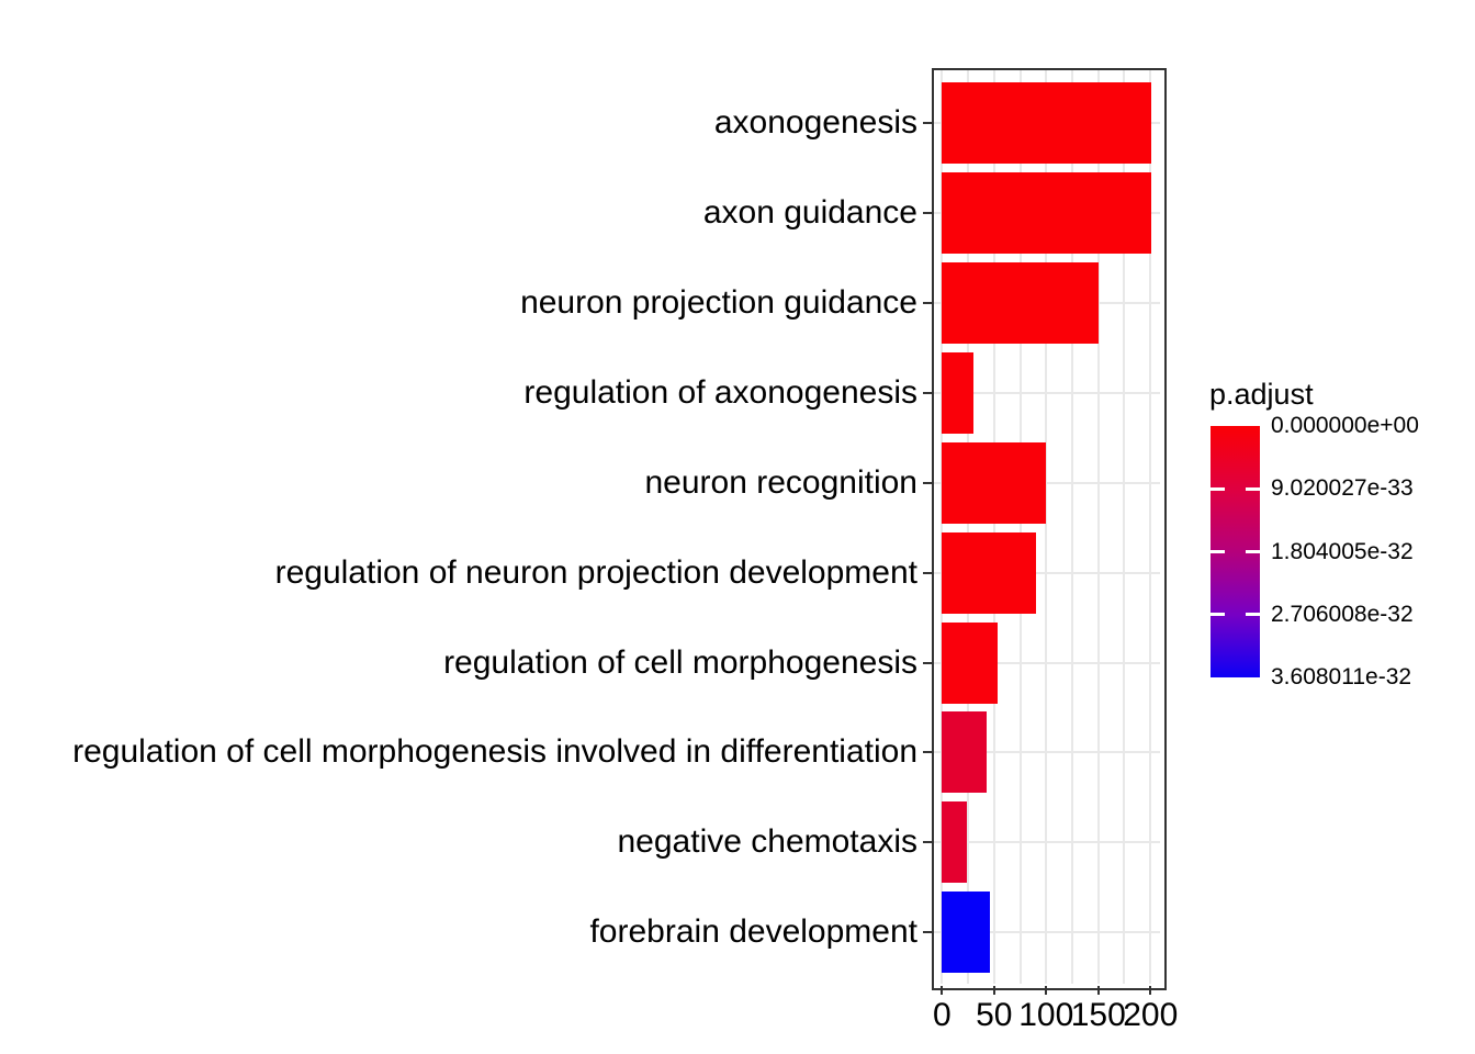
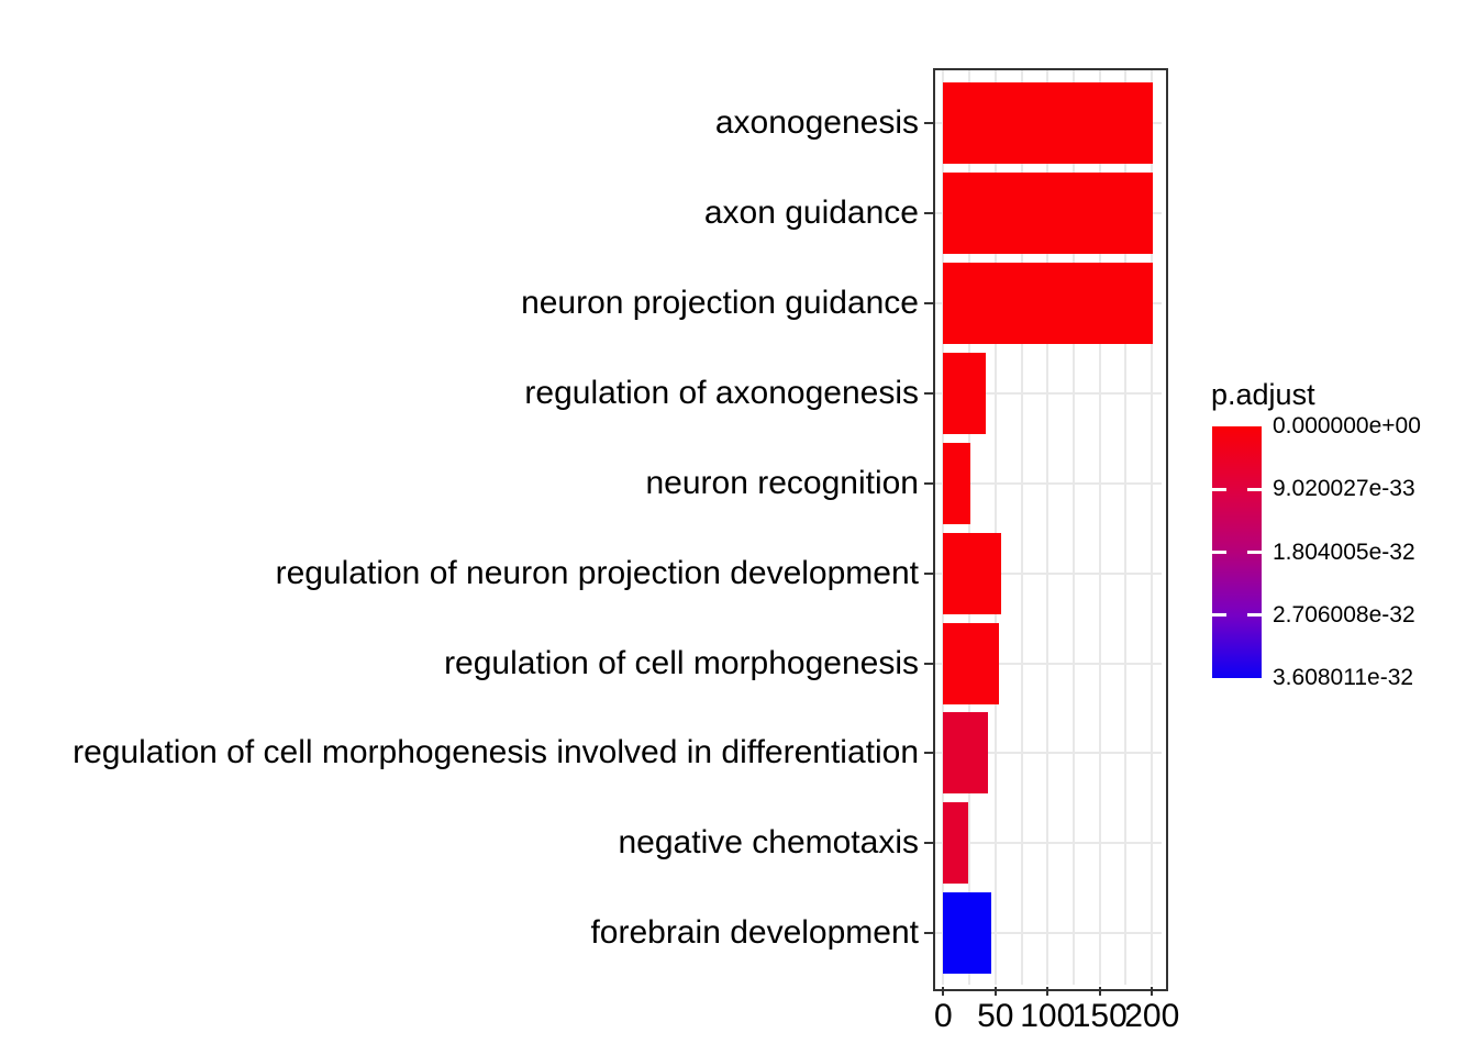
neuron projection guidance: 150 -> 200
regulation of axonogenesis: 30 -> 40
neuron recognition: 100 -> 30
regulation of neuron projection development: 90 -> 60
